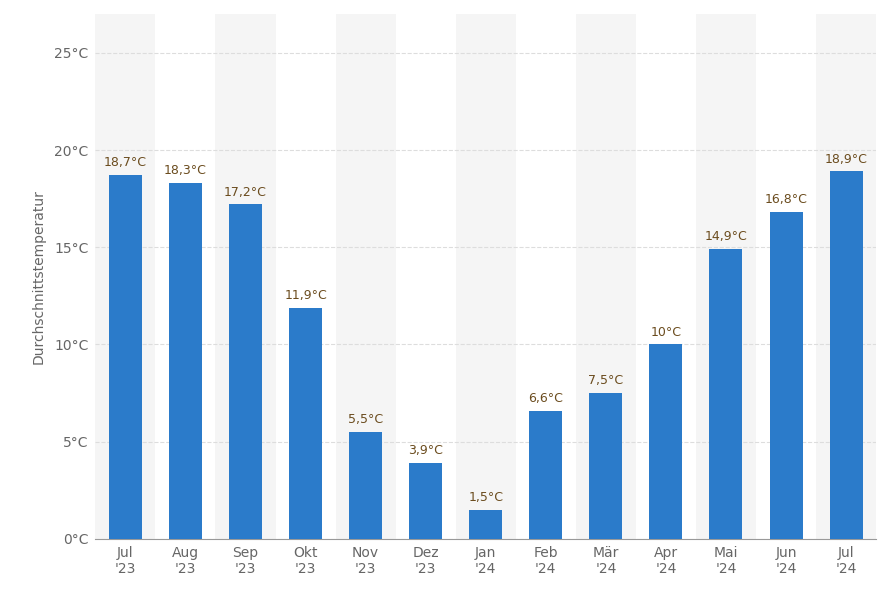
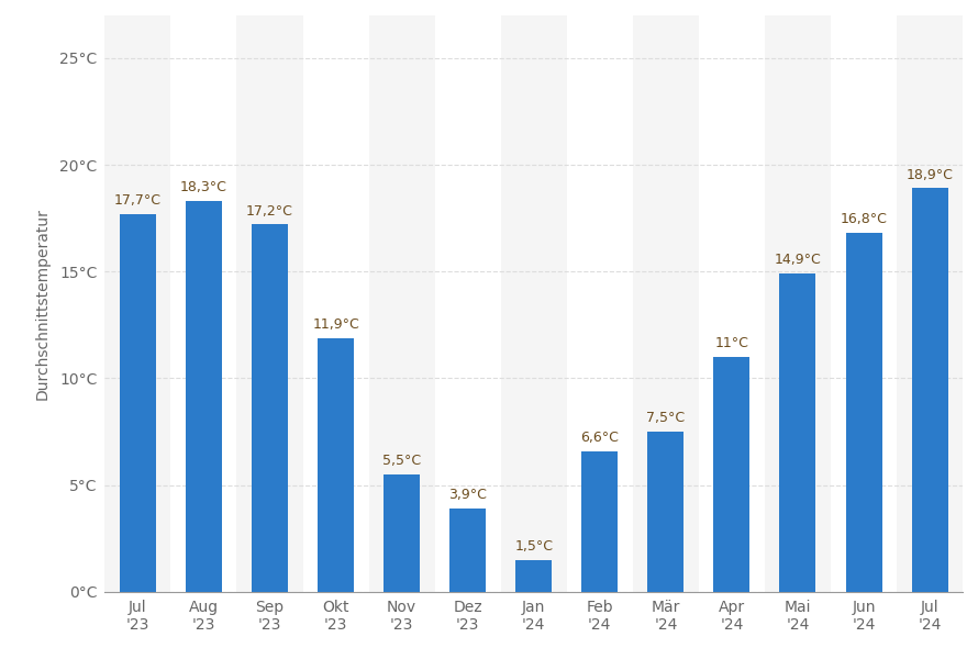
Jul '23: 18,7°C -> 17,7°C
Apr '24: 10°C -> 11°C
